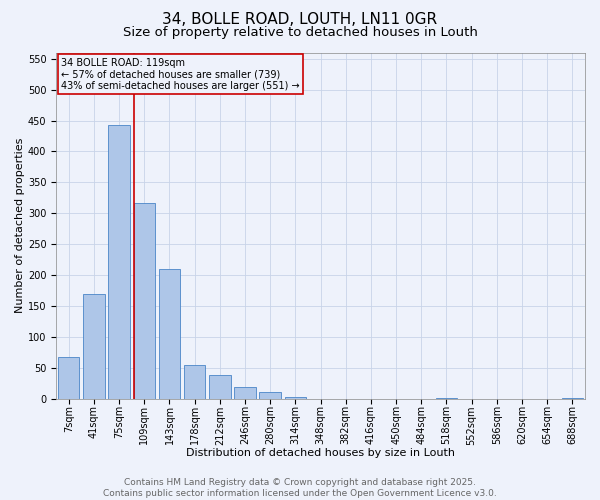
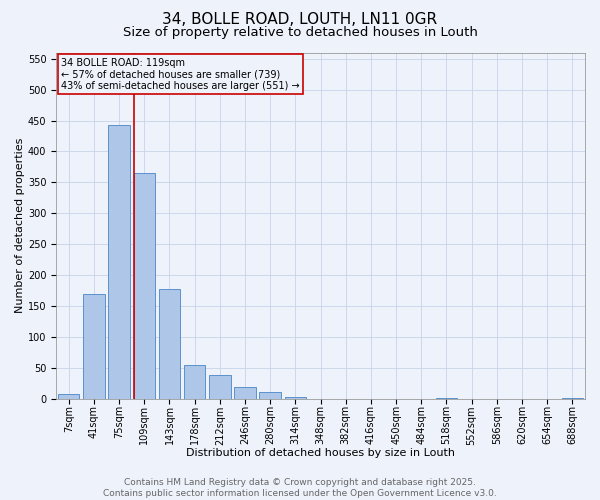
7sqm: 68 -> 8
109sqm: 316 -> 365
143sqm: 210 -> 178
